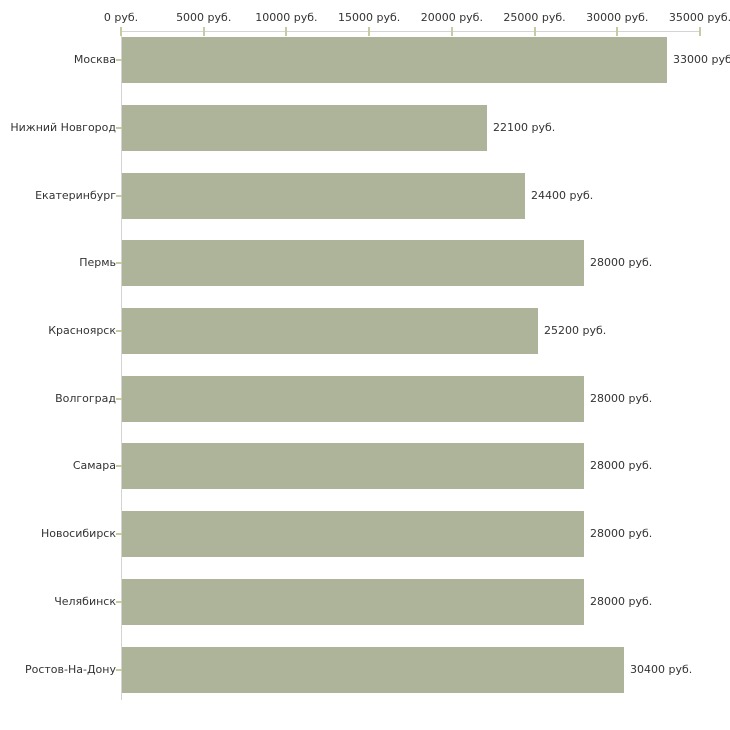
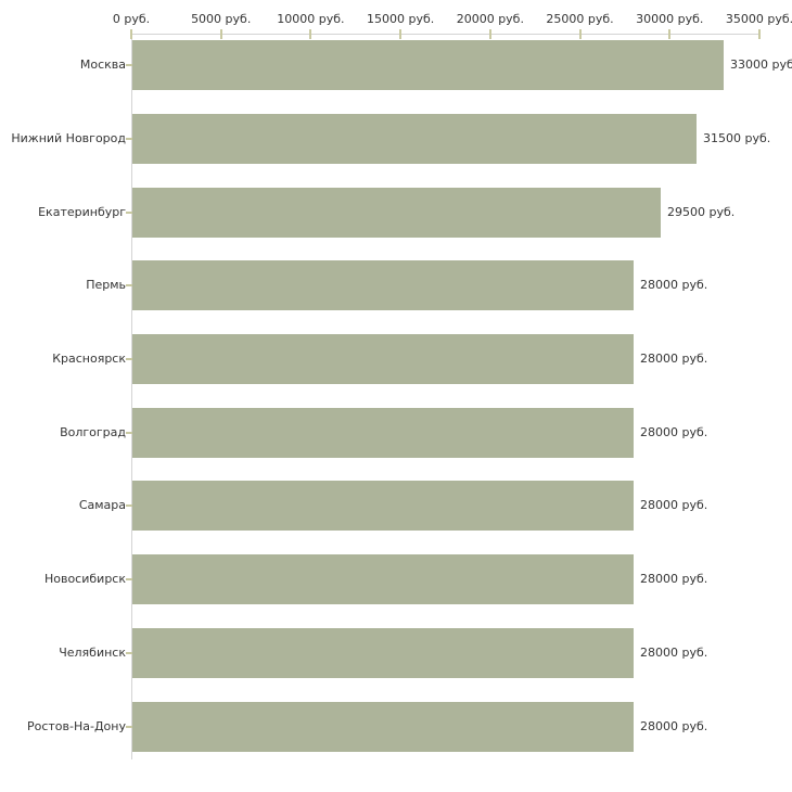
Нижний Новгород: 22100 -> 31500
Екатеринбург: 24400 -> 29500
Красноярск: 25200 -> 28000
Ростов-На-Дону: 30400 -> 28000
